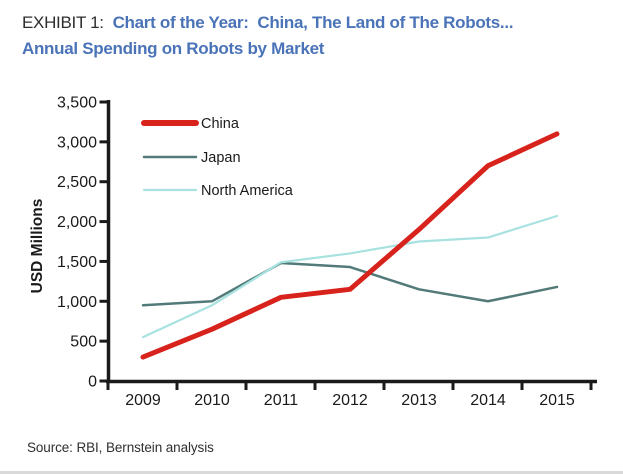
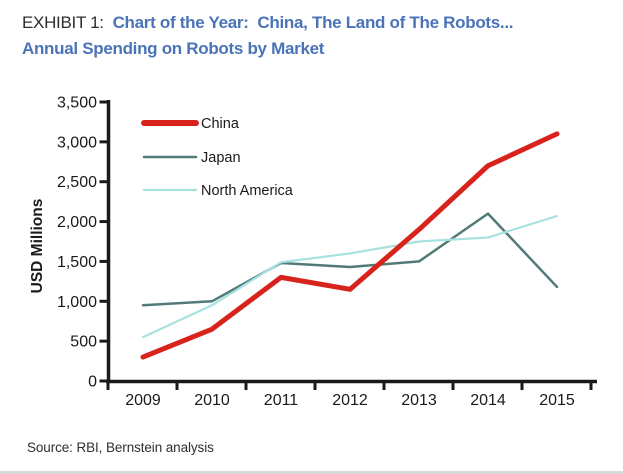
China/2011: 1000 -> 1300
Japan/2013: 1200 -> 1500
Japan/2014: 1000 -> 2100
